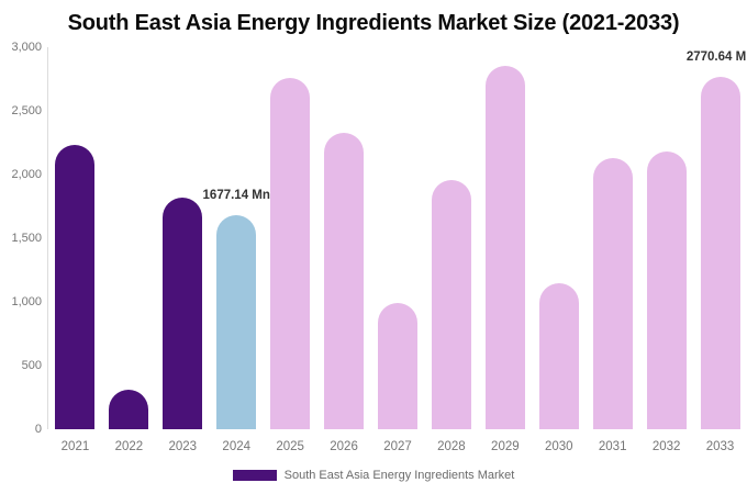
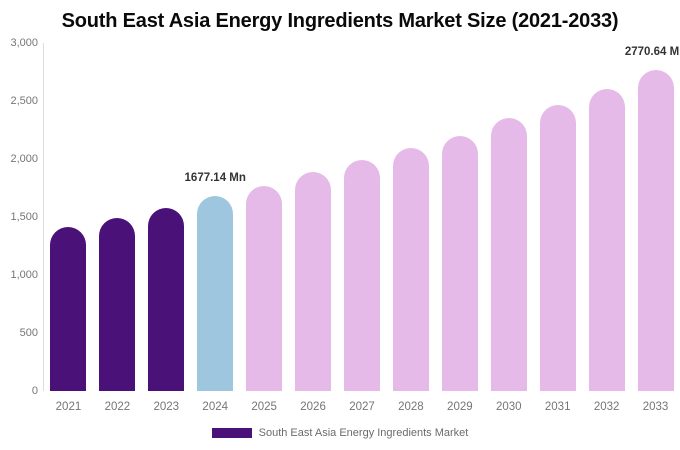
2021: 2230 -> 1420
2022: 310 -> 1490
2023: 1820 -> 1580
2025: 2760 -> 1760
2026: 2330 -> 1880
2027: 990 -> 1990
2028: 1960 -> 2100
2029: 2850 -> 2200
2030: 1150 -> 2350
2031: 2130 -> 2460
2032: 2180 -> 2600
